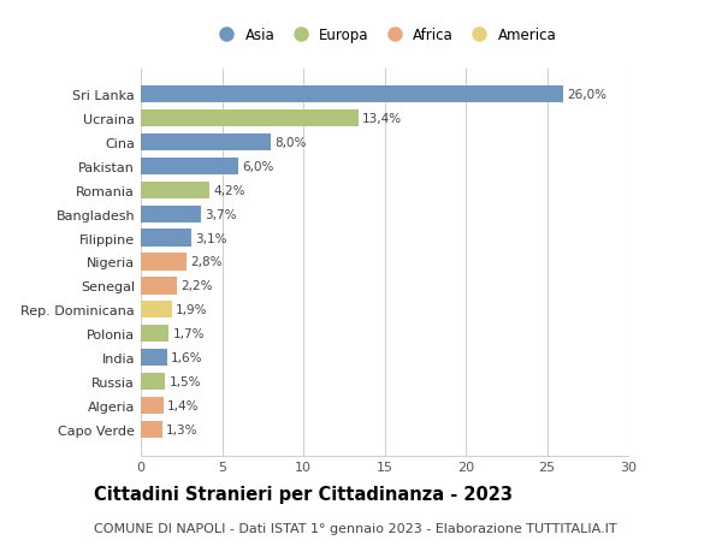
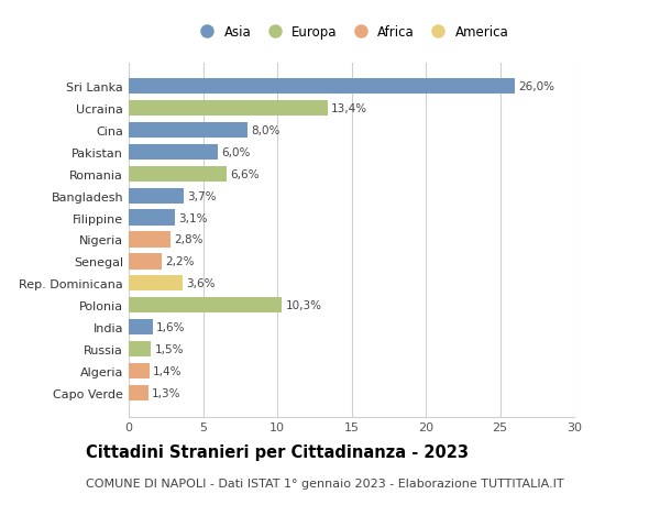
Romania: 4,2% -> 6,6%
Rep. Dominicana: 1,9% -> 3,6%
Polonia: 1,7% -> 10,3%
